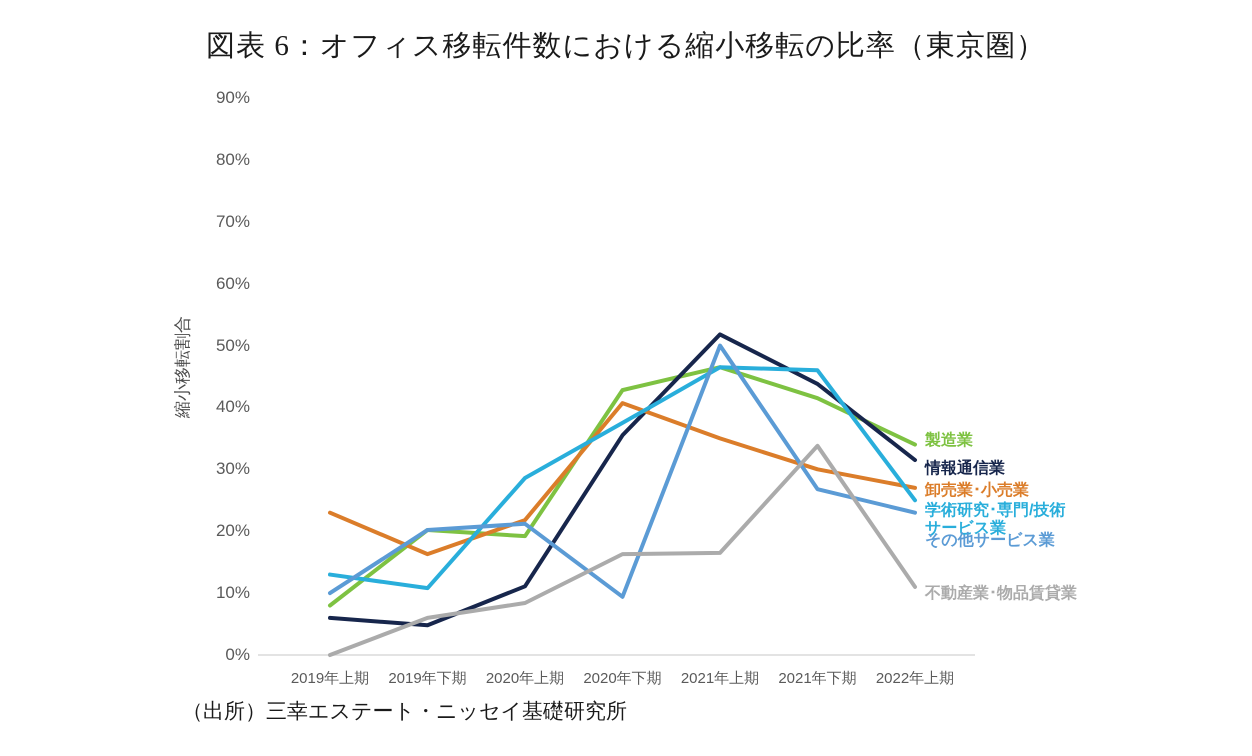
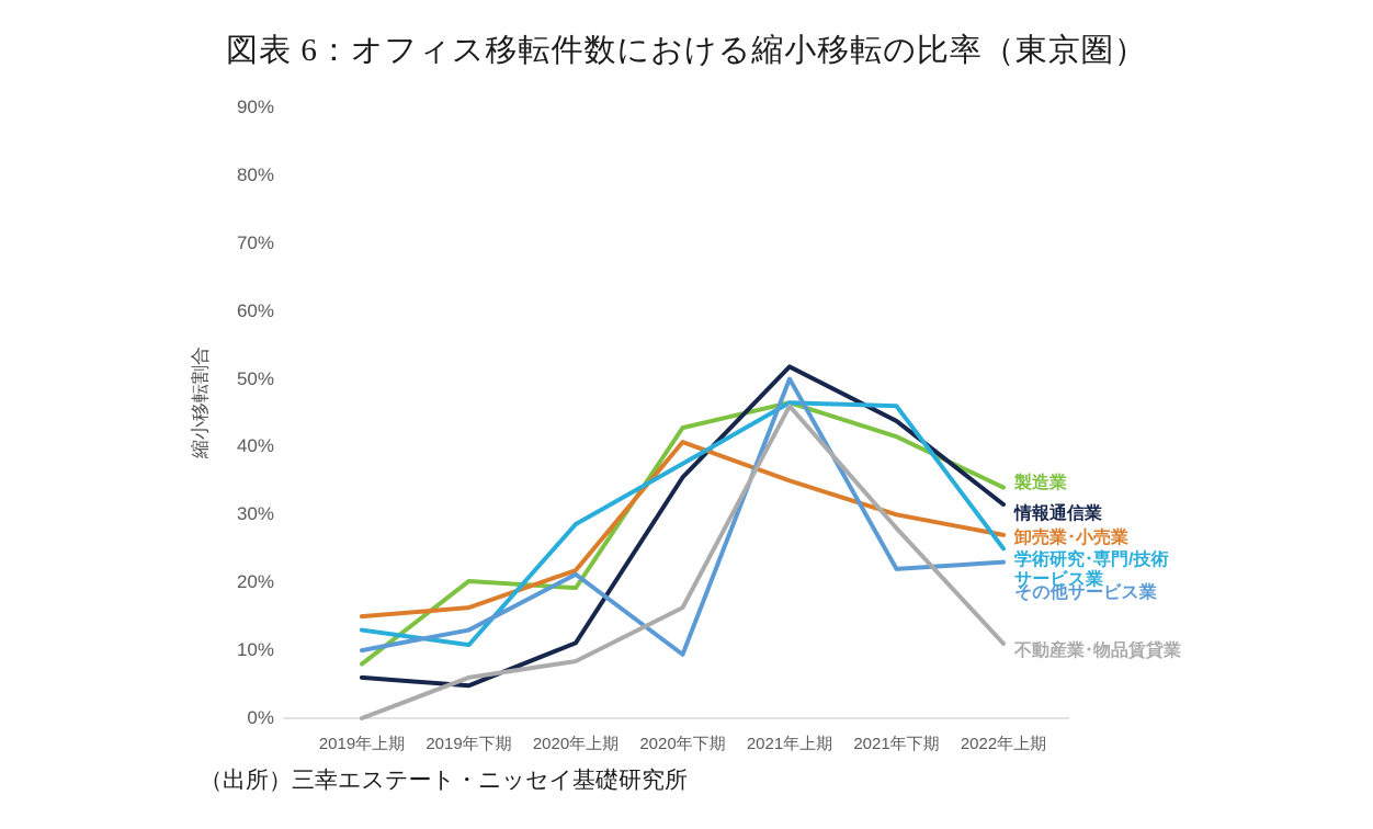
卸売業･小売業/2019年上期: 23% -> 15%
その他サービス業/2019年下期: 20% -> 13%
不動産業･物品賃貸業/2021年上期: 16% -> 46%
その他サービス業/2021年下期: 27% -> 22%
不動産業･物品賃貸業/2021年下期: 34% -> 28%
